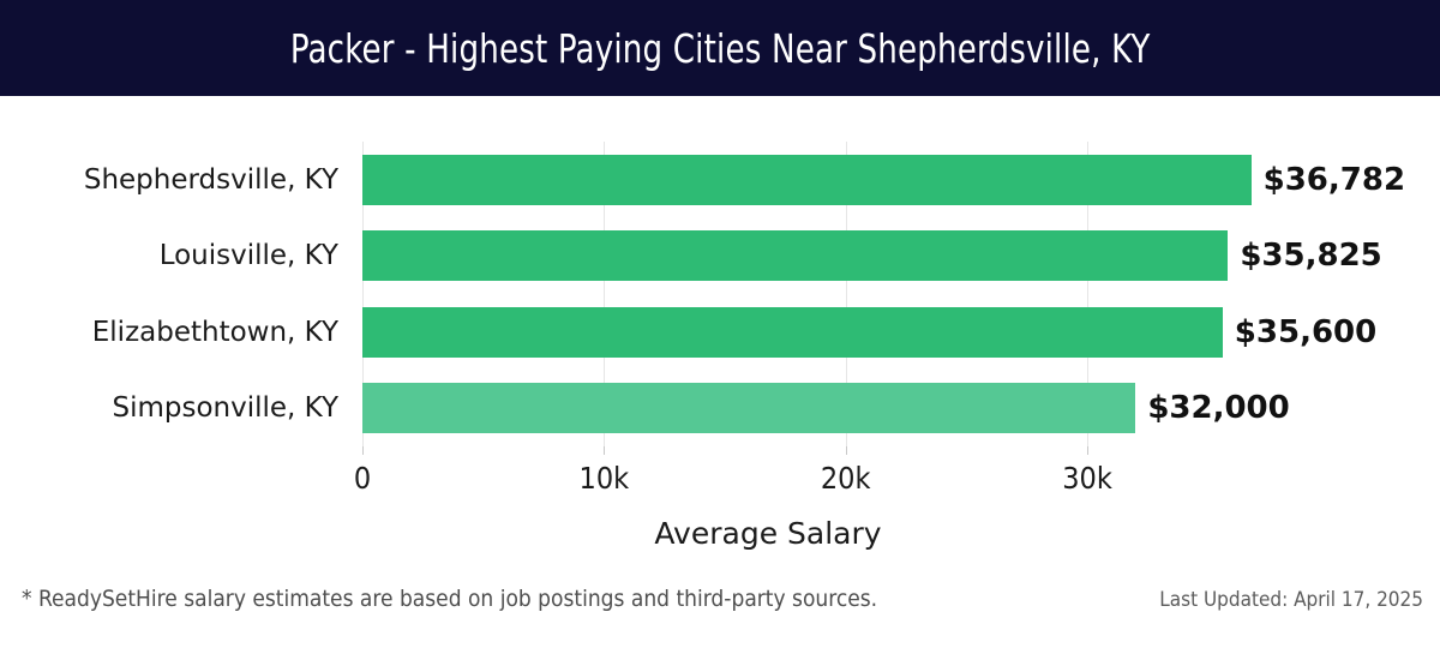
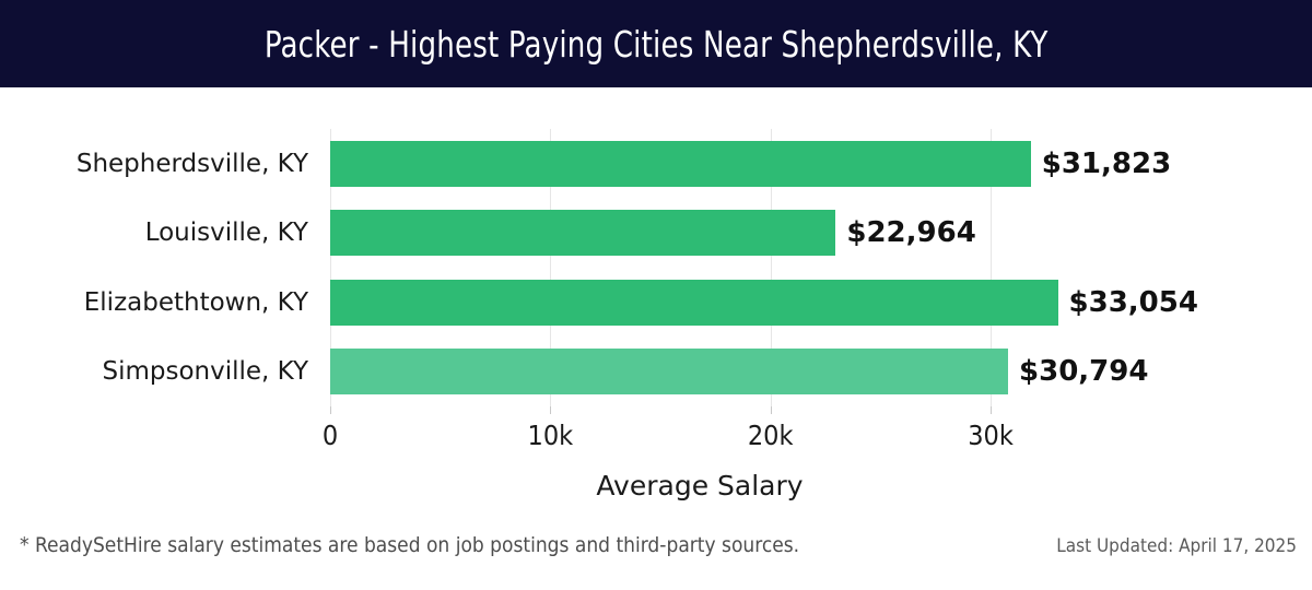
Shepherdsville, KY: $36,782 -> $31,823
Louisville, KY: $35,825 -> $22,964
Elizabethtown, KY: $35,600 -> $33,054
Simpsonville, KY: $32,000 -> $30,794
